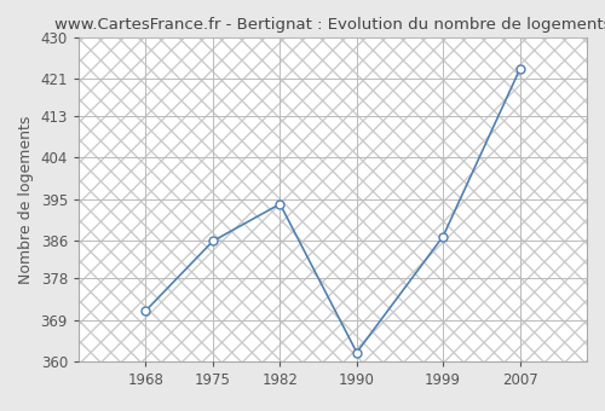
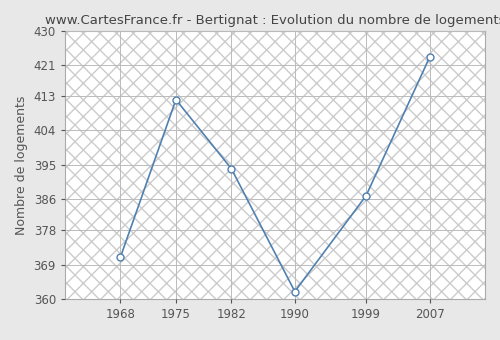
1975: 386 -> 412
